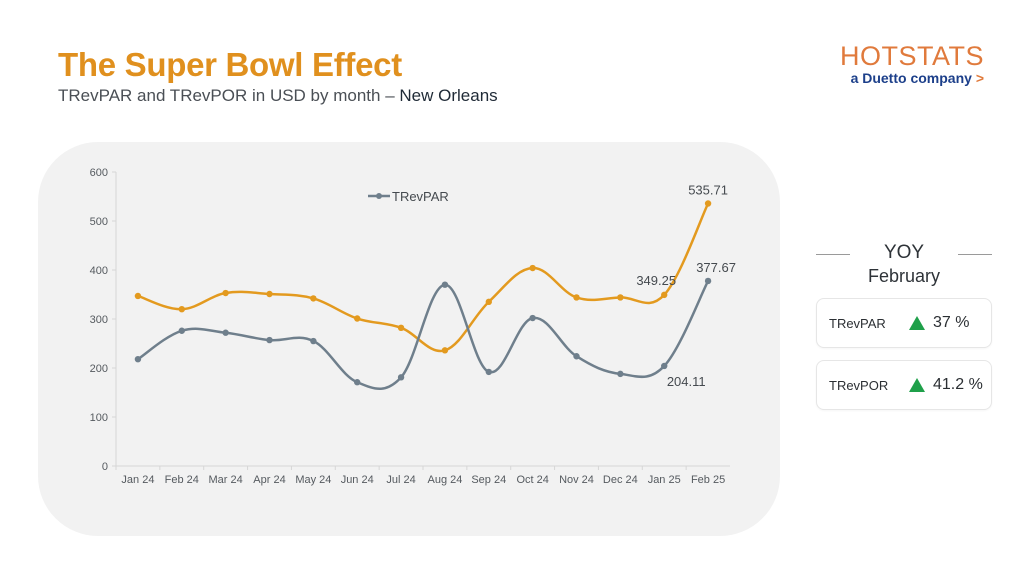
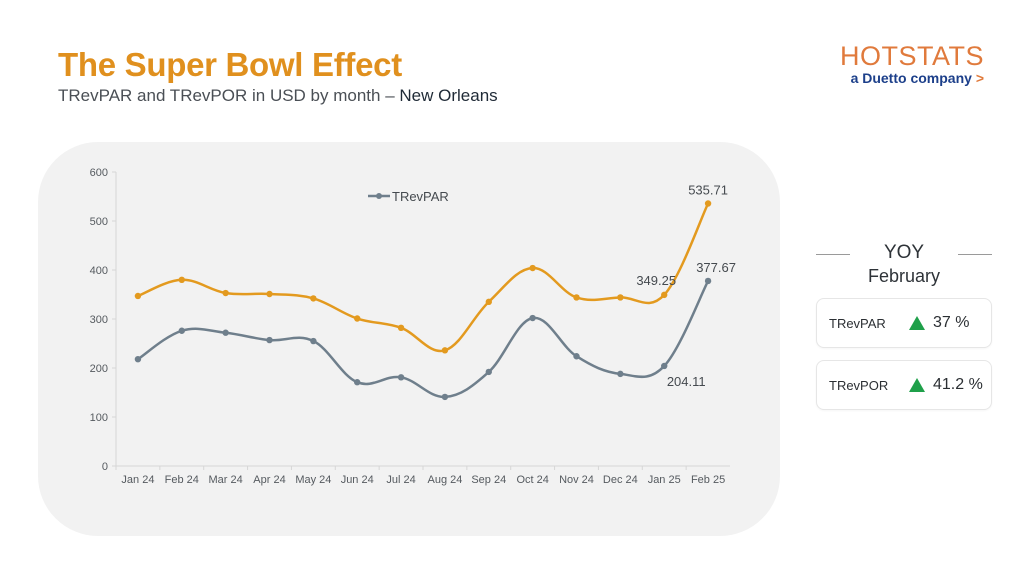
TRevPOR/Feb 24: 320 -> 380
TRevPAR/Aug 24: 370 -> 140
